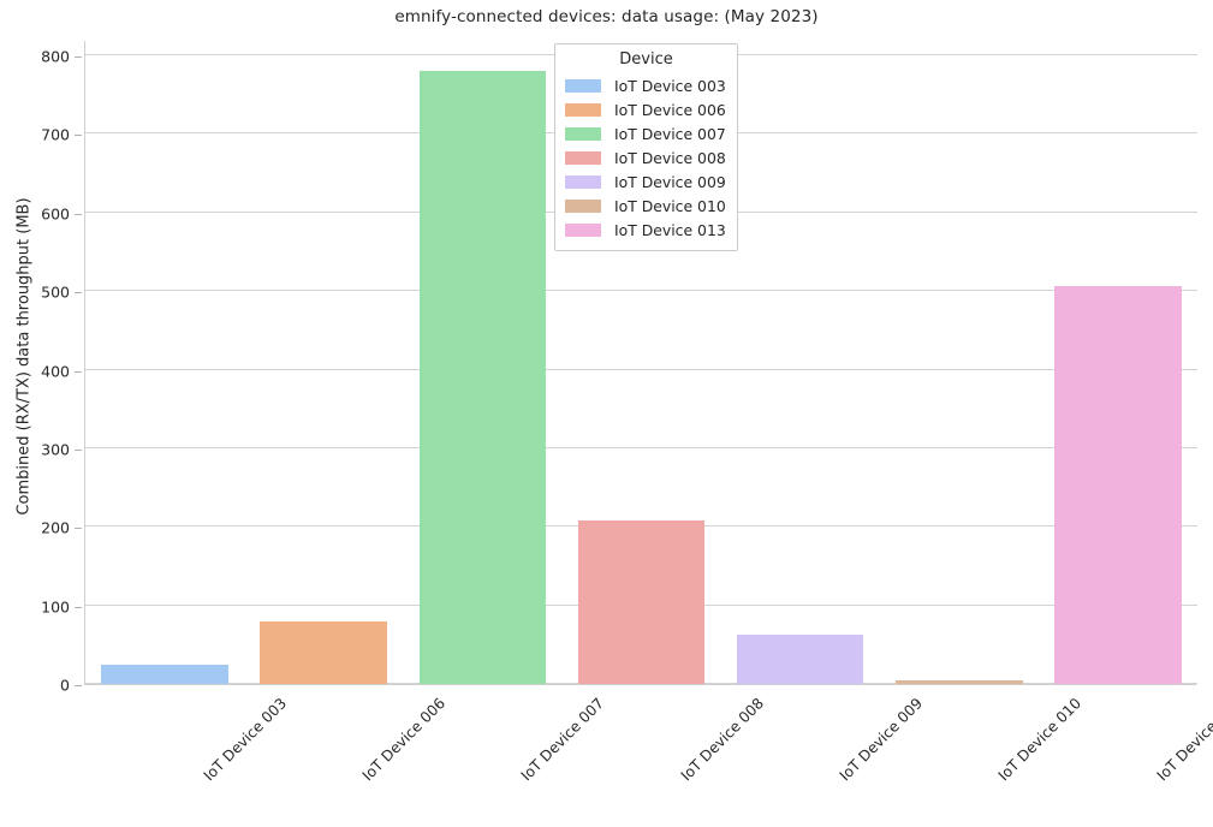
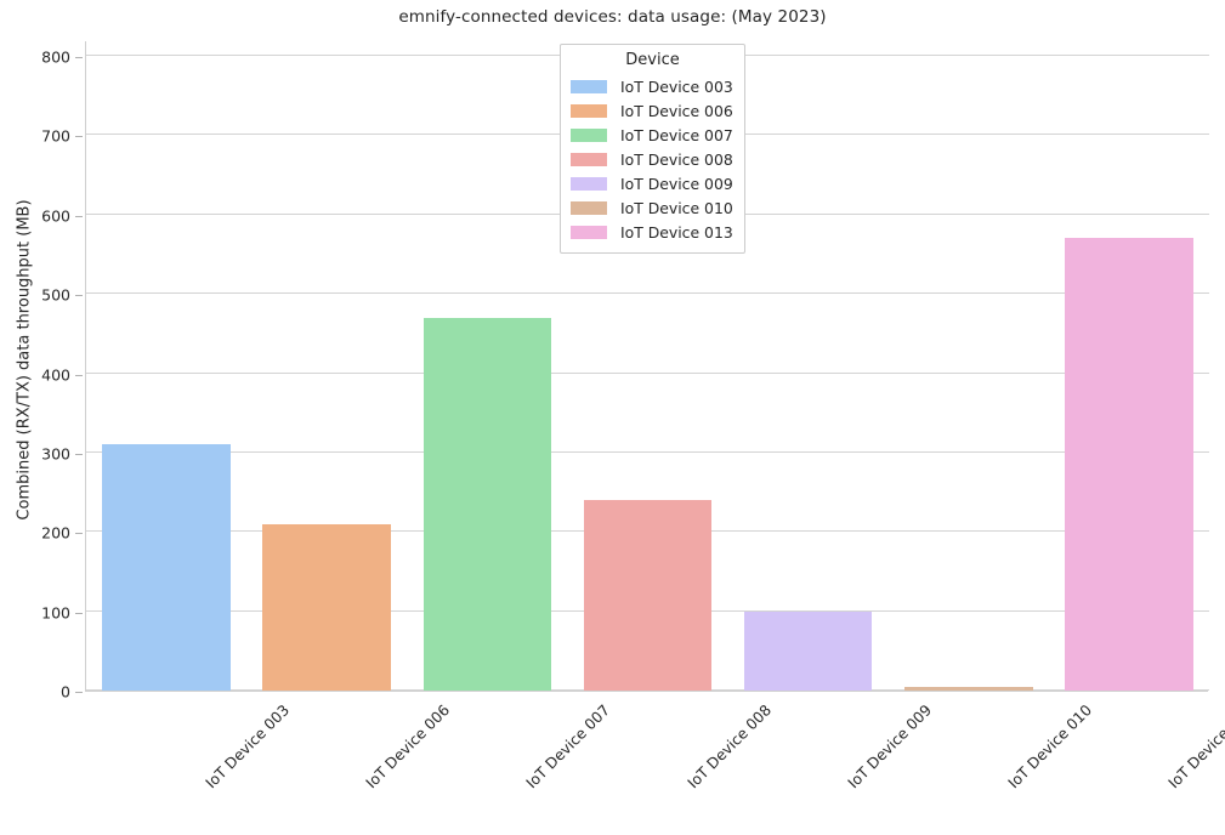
IoT Device 003: 20 -> 310
IoT Device 006: 80 -> 210
IoT Device 007: 780 -> 470
IoT Device 008: 210 -> 240
IoT Device 009: 60 -> 100
IoT Device 013: 510 -> 570
